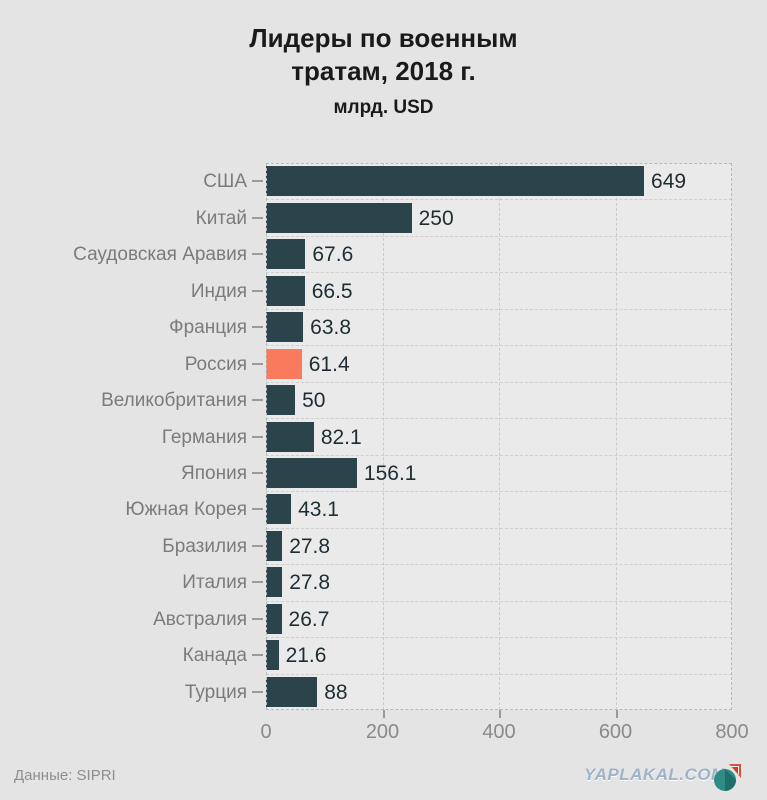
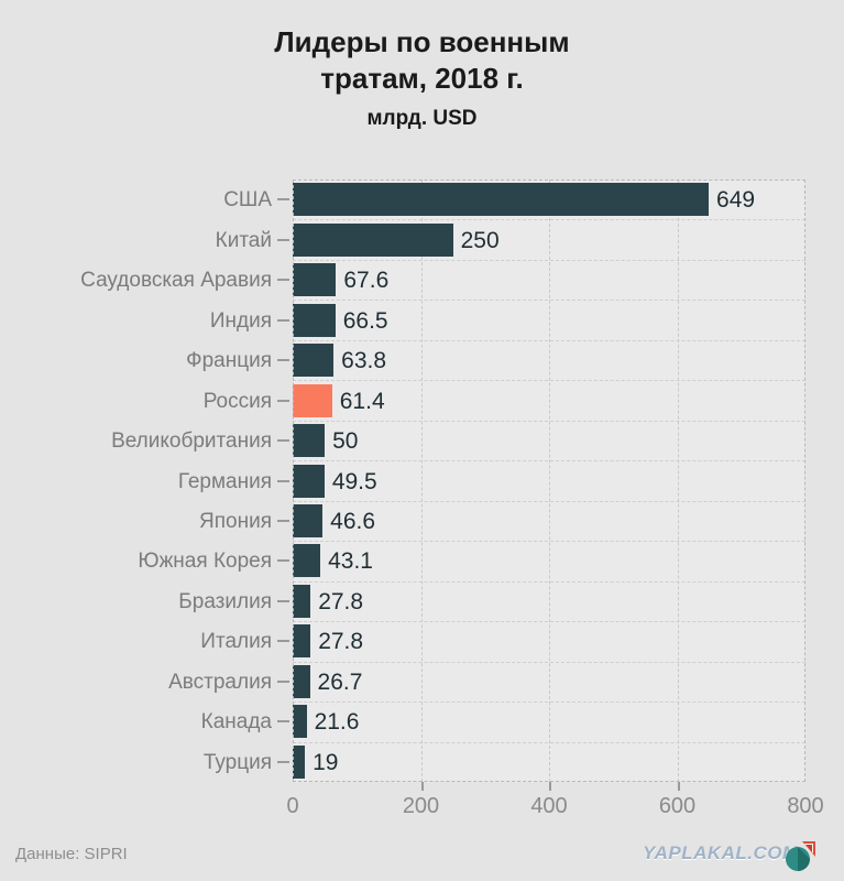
Германия: 82.1 -> 49.5
Япония: 156.1 -> 46.6
Турция: 88 -> 19
